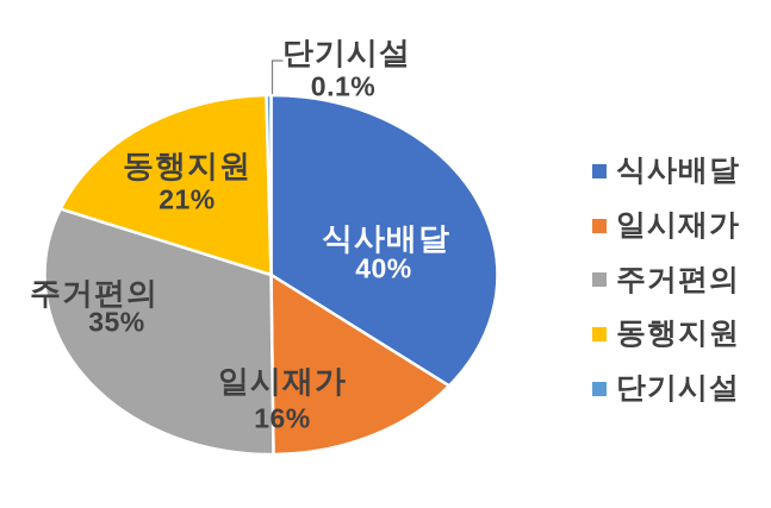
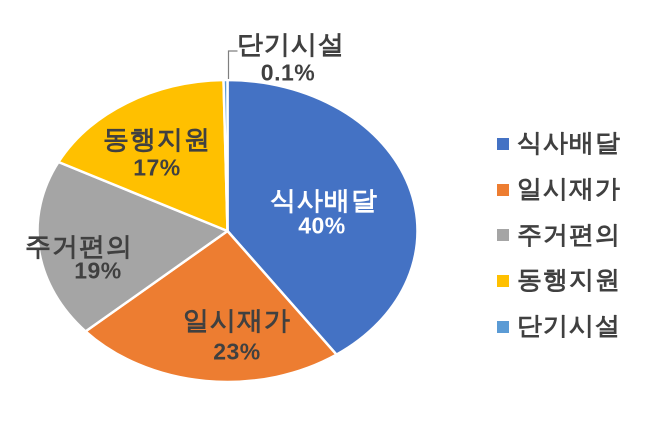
일시재가: 16% -> 23%
주거편의: 35% -> 19%
동행지원: 21% -> 17%
